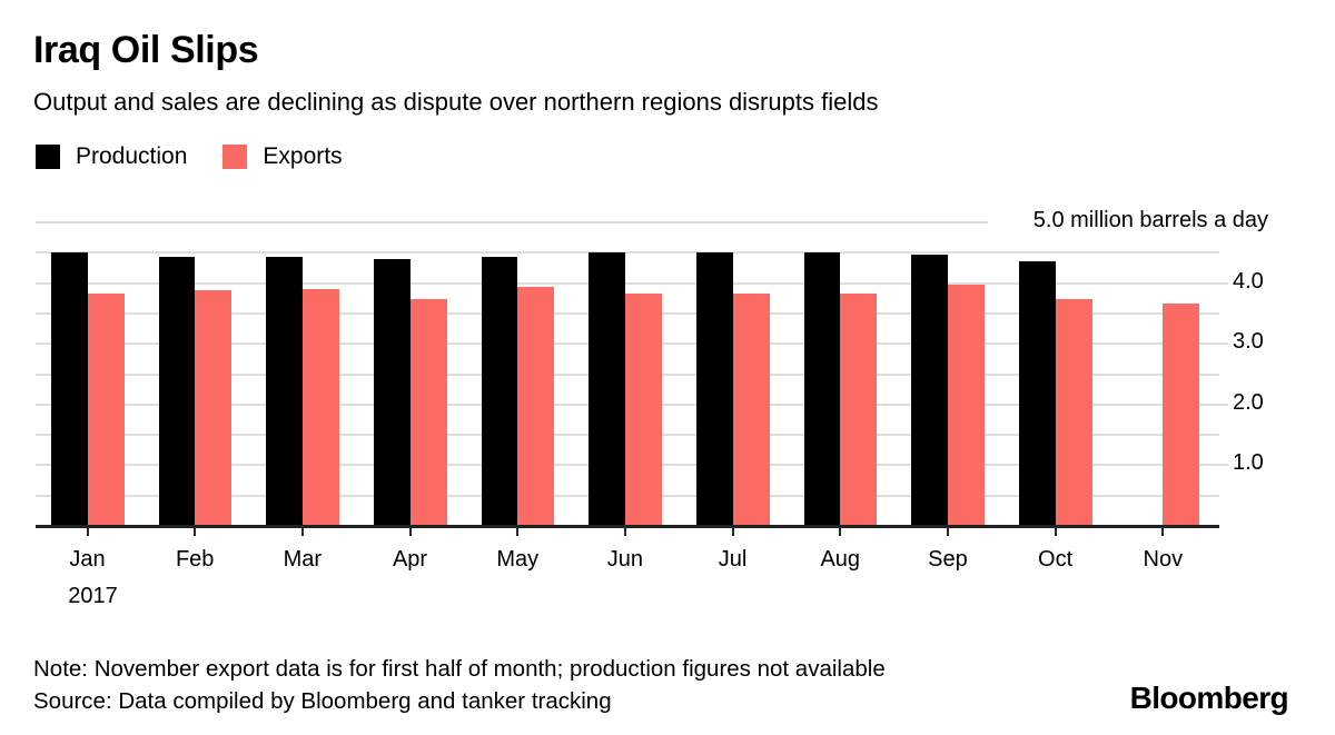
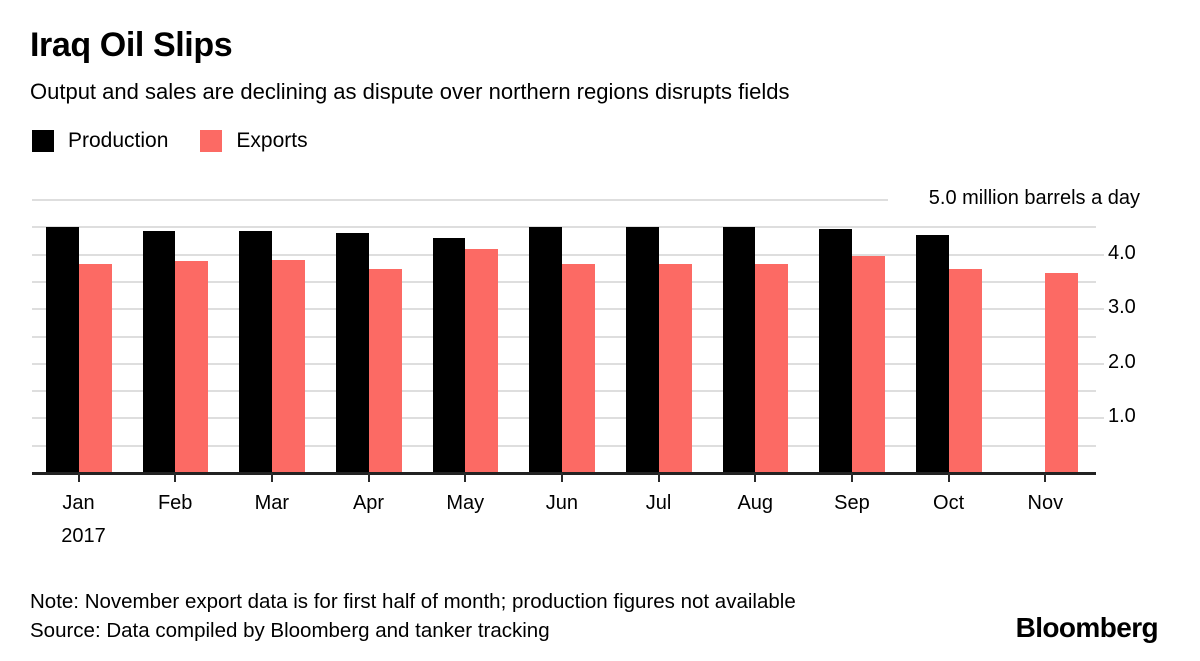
Production/May: 4.4 -> 4.3
Exports/May: 3.9 -> 4.1
